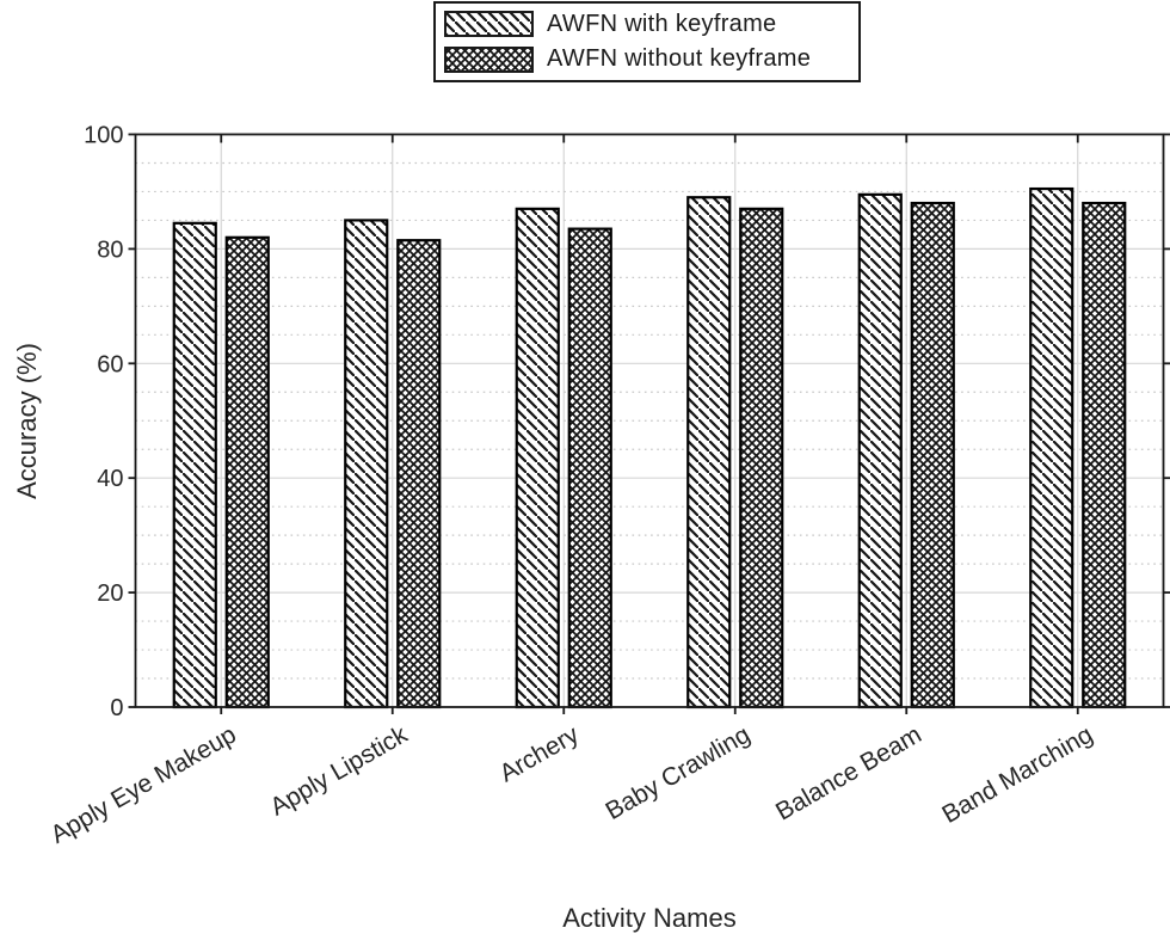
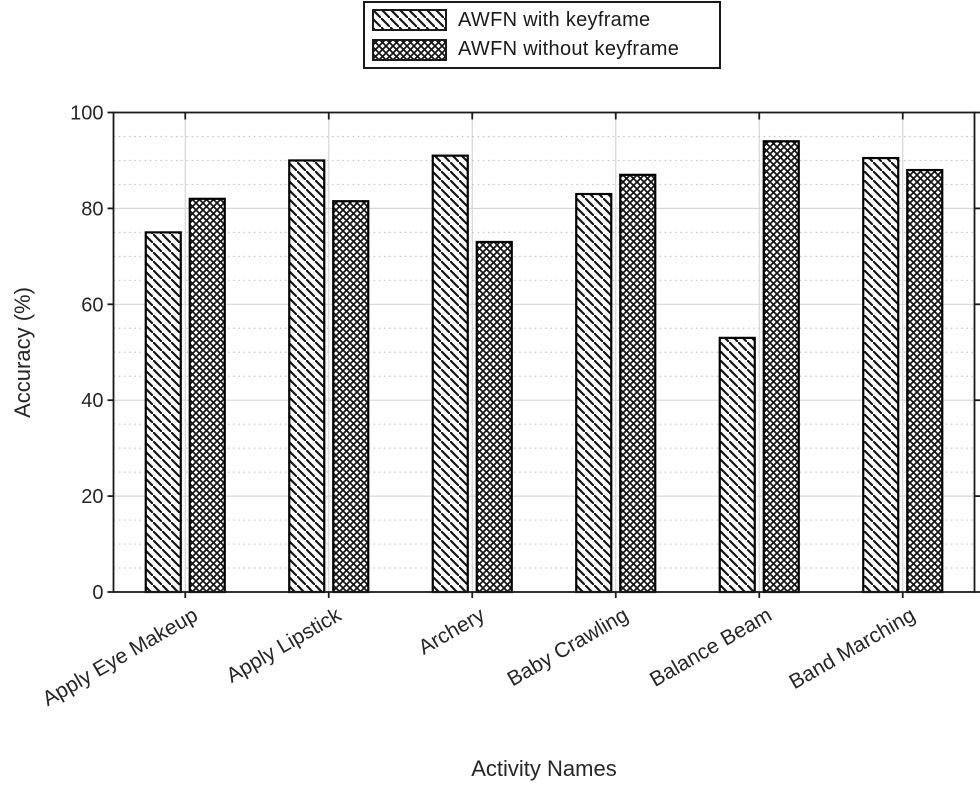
AWFN with keyframe/Apply Eye Makeup: 84 -> 75
AWFN with keyframe/Apply Lipstick: 85 -> 90
AWFN with keyframe/Archery: 87 -> 91
AWFN without keyframe/Archery: 84 -> 73
AWFN with keyframe/Baby Crawling: 89 -> 83
AWFN with keyframe/Balance Beam: 90 -> 53
AWFN without keyframe/Balance Beam: 88 -> 94
